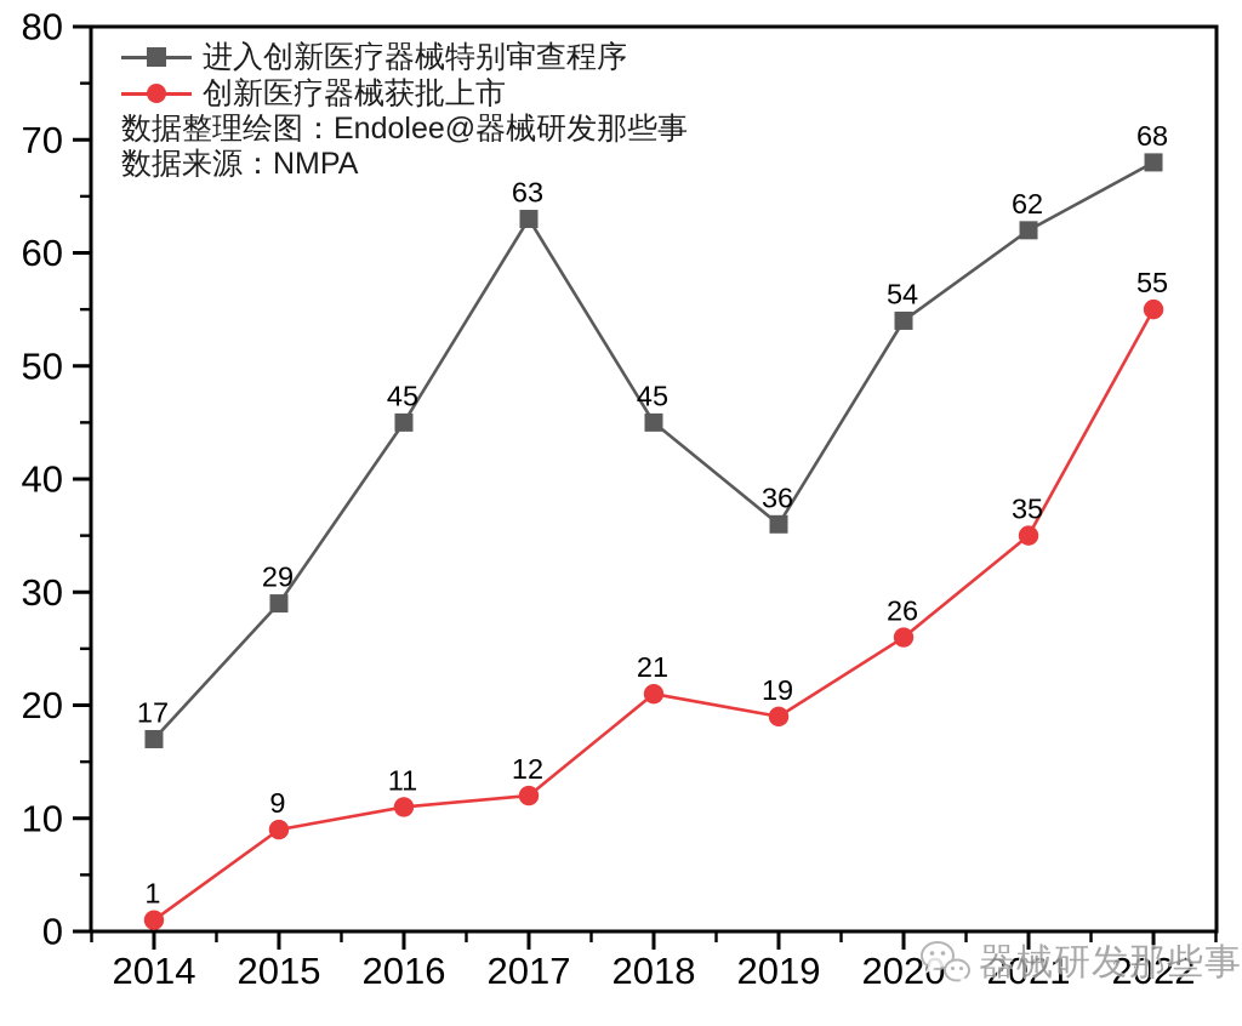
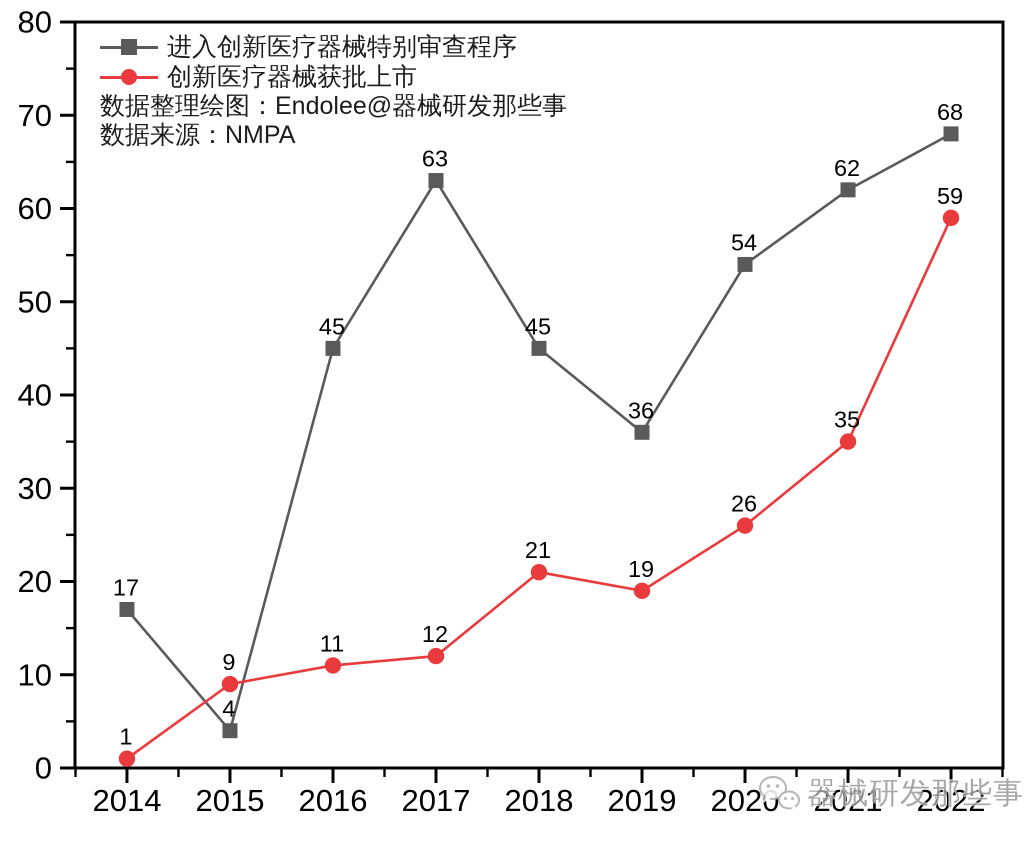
进入创新医疗器械特别审查程序/2015: 29 -> 4
创新医疗器械获批上市/2022: 55 -> 59
